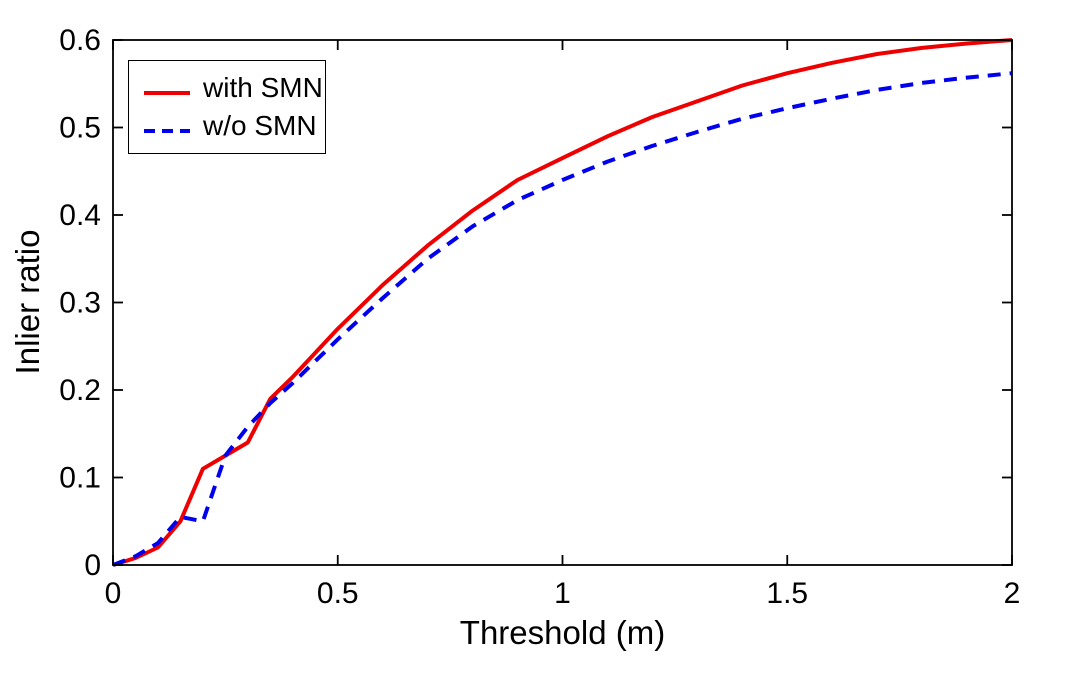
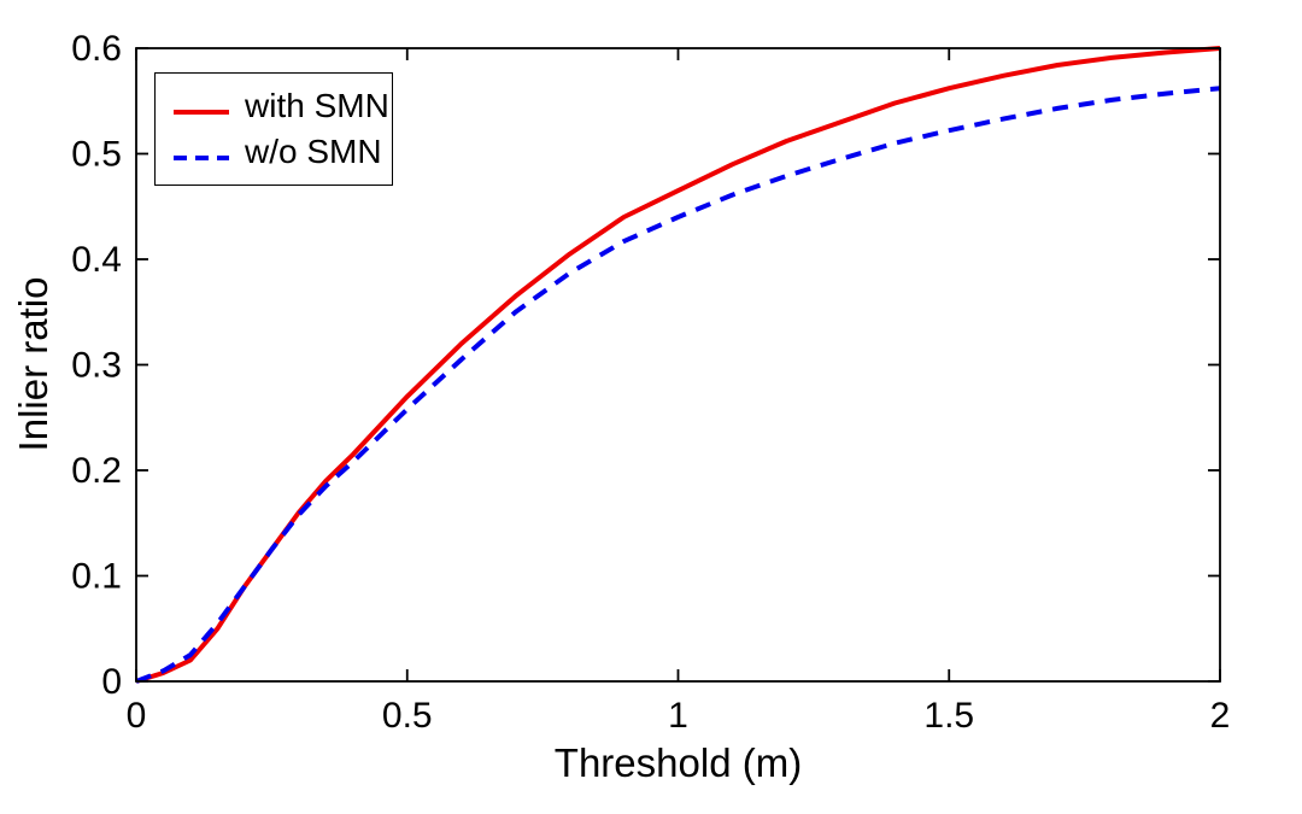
with SMN/0.2: 0,11 -> 0,09
w/o SMN/0.2: 0,05 -> 0,09
with SMN/0.3: 0,14 -> 0,16
